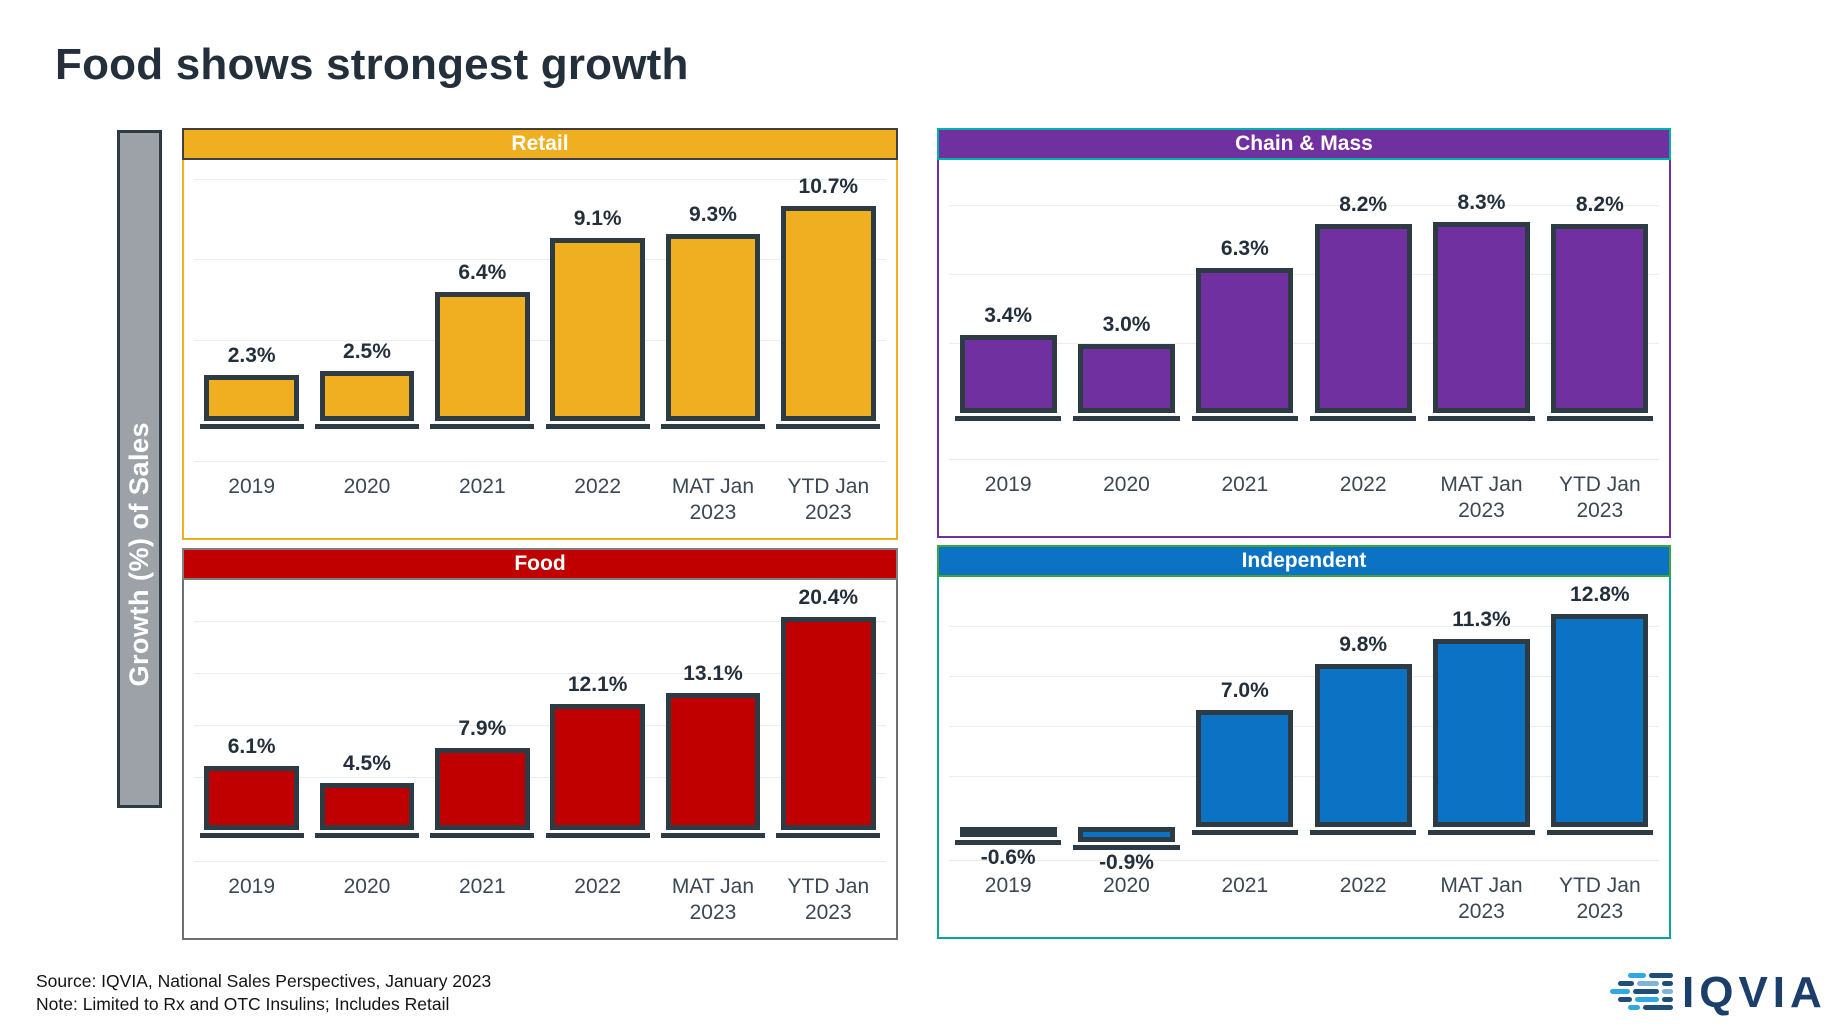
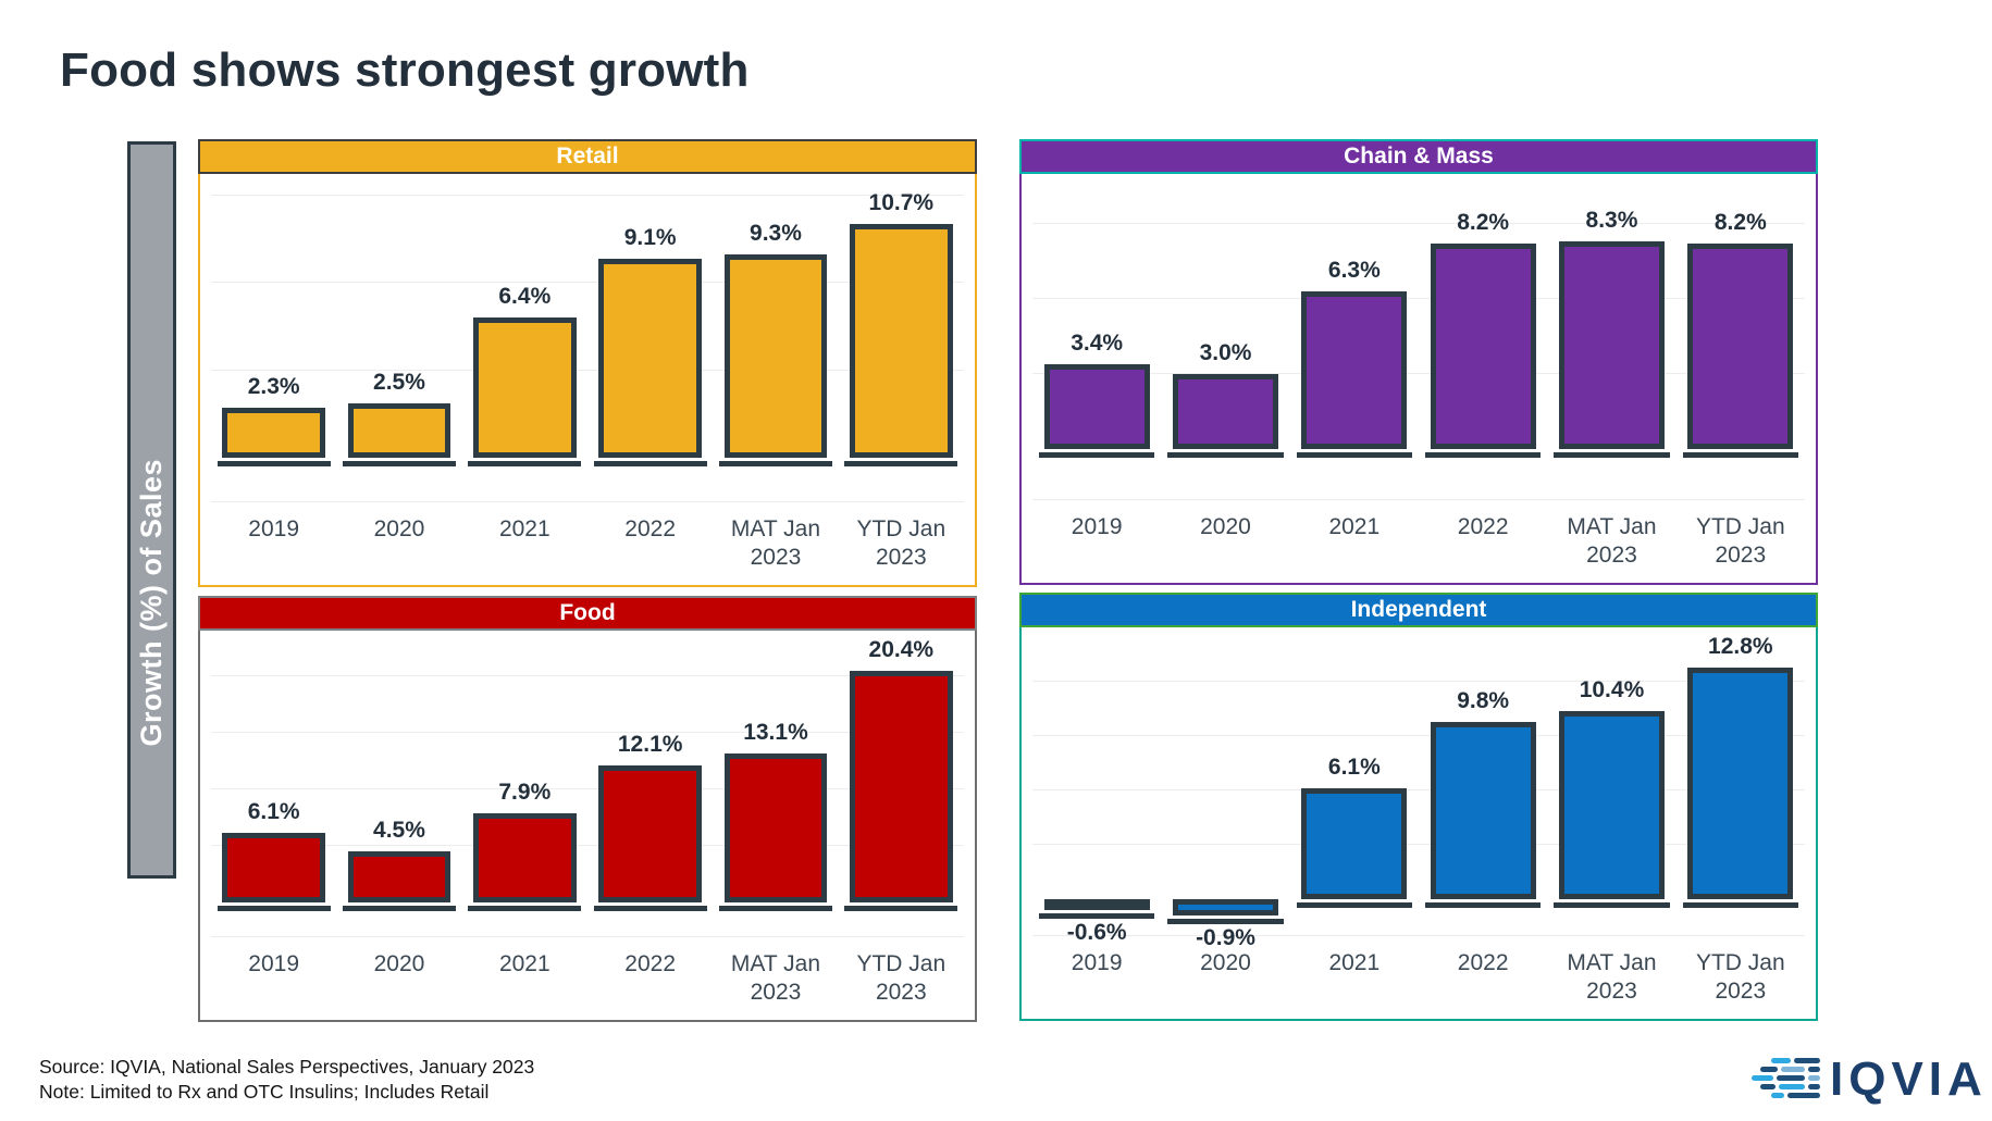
Independent/2021: 7.0% -> 6.1%
Independent/MAT Jan 2023: 11.3% -> 10.4%
